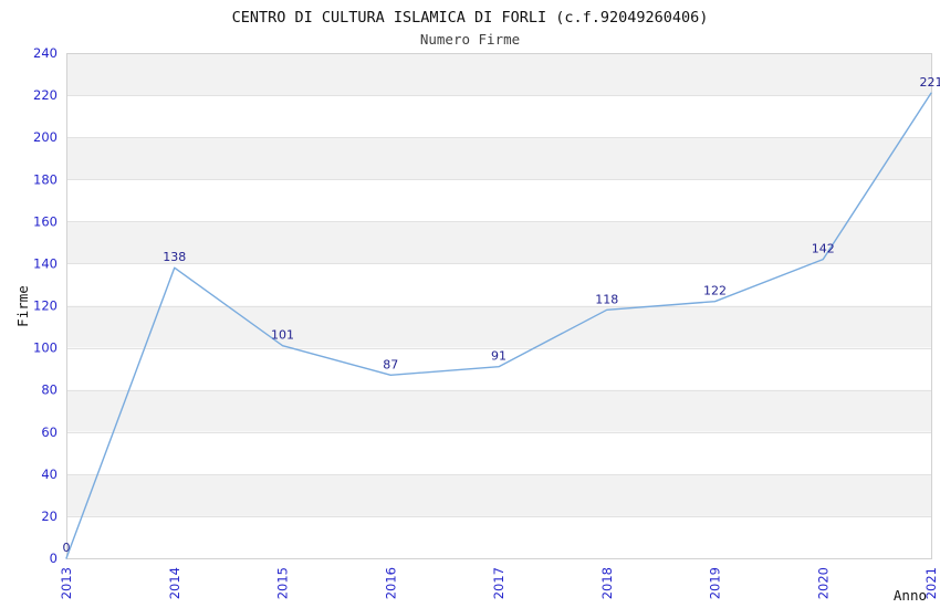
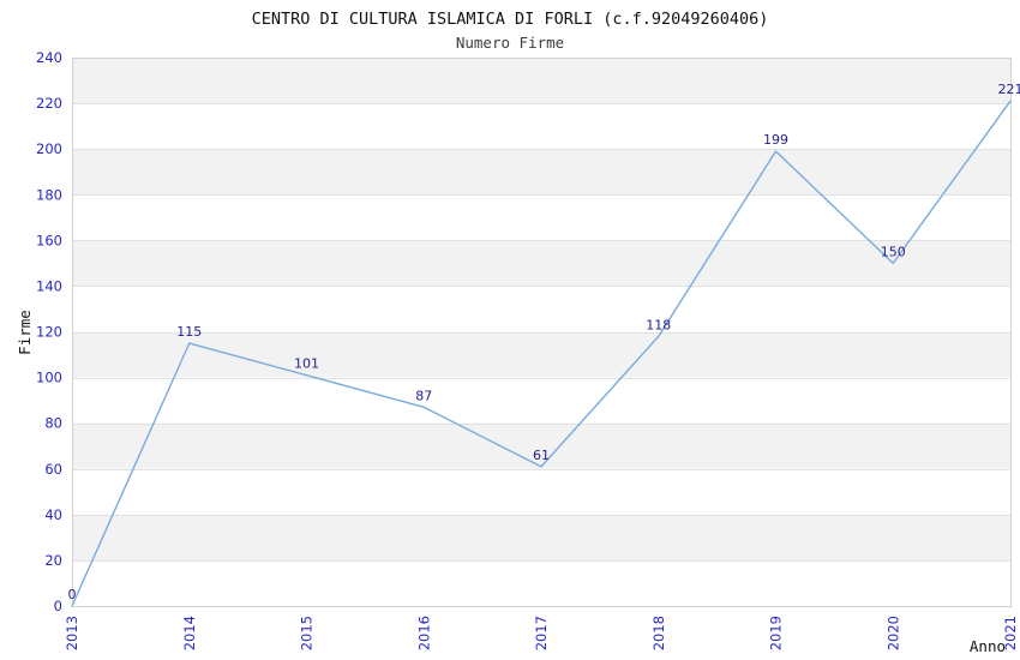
2014: 138 -> 115
2017: 91 -> 61
2019: 122 -> 199
2020: 142 -> 150
